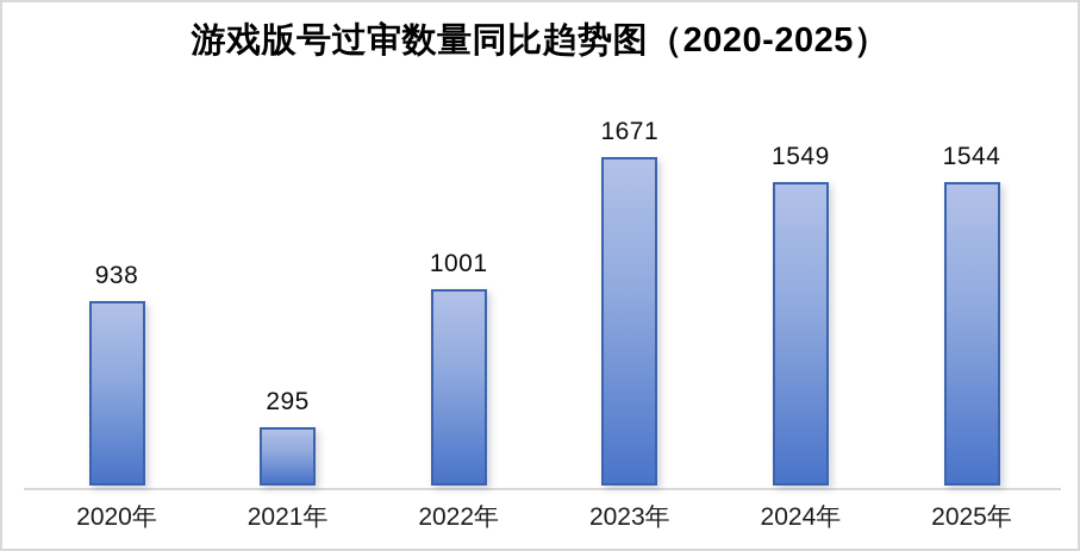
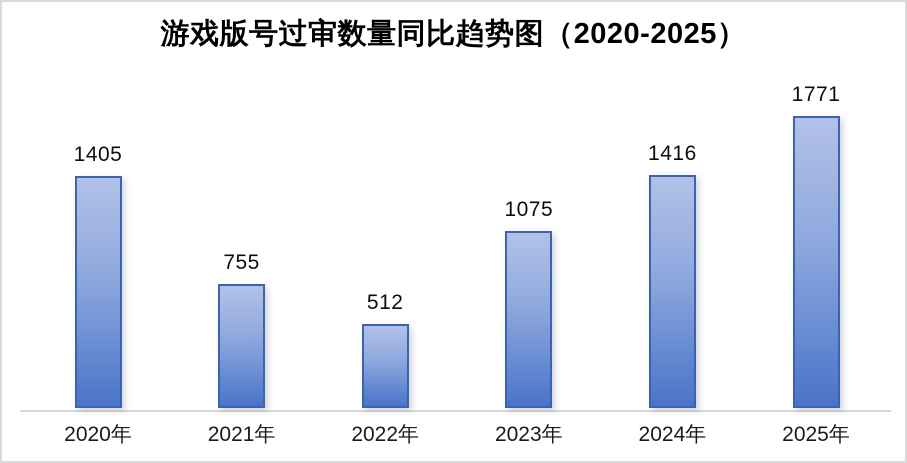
2020年: 938 -> 1405
2021年: 295 -> 755
2022年: 1001 -> 512
2023年: 1671 -> 1075
2024年: 1549 -> 1416
2025年: 1544 -> 1771
